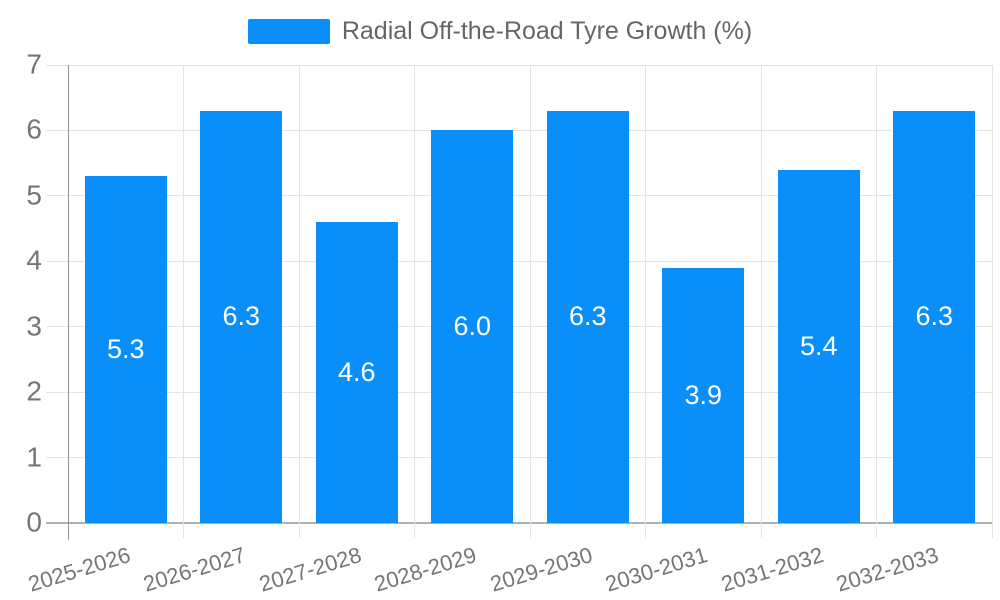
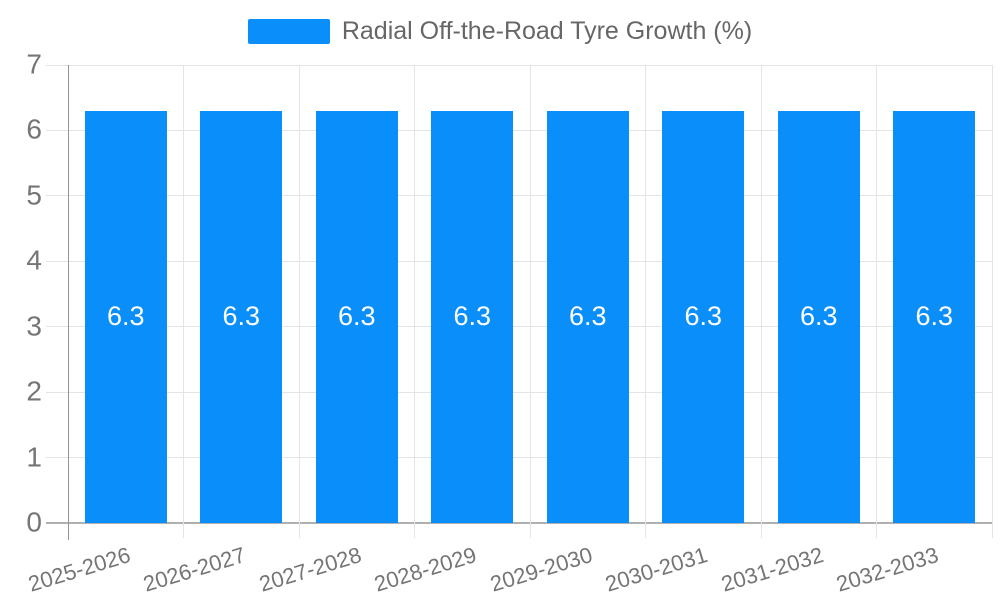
2025-2026: 5.3 -> 6.3
2027-2028: 4.6 -> 6.3
2028-2029: 6.0 -> 6.3
2030-2031: 3.9 -> 6.3
2031-2032: 5.4 -> 6.3
